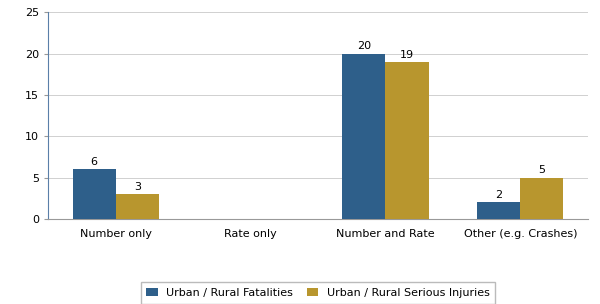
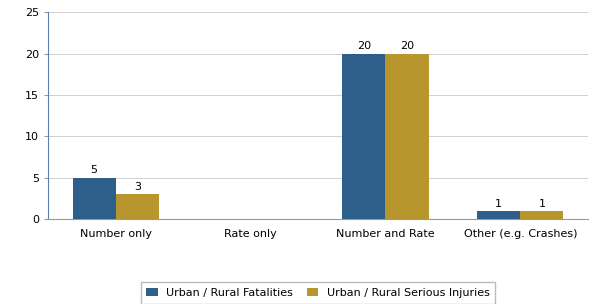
Urban / Rural Fatalities/Number only: 6 -> 5
Urban / Rural Serious Injuries/Number and Rate: 19 -> 20
Urban / Rural Fatalities/Other (e.g. Crashes): 2 -> 1
Urban / Rural Serious Injuries/Other (e.g. Crashes): 5 -> 1
